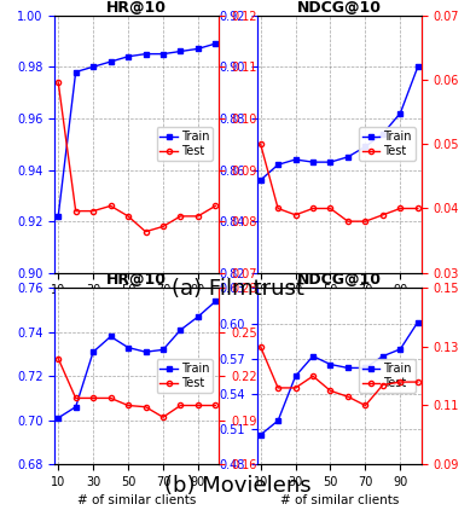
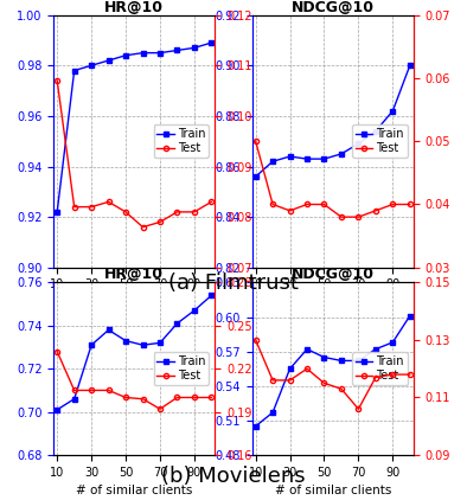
Test/70: 0.110 -> 0.106
